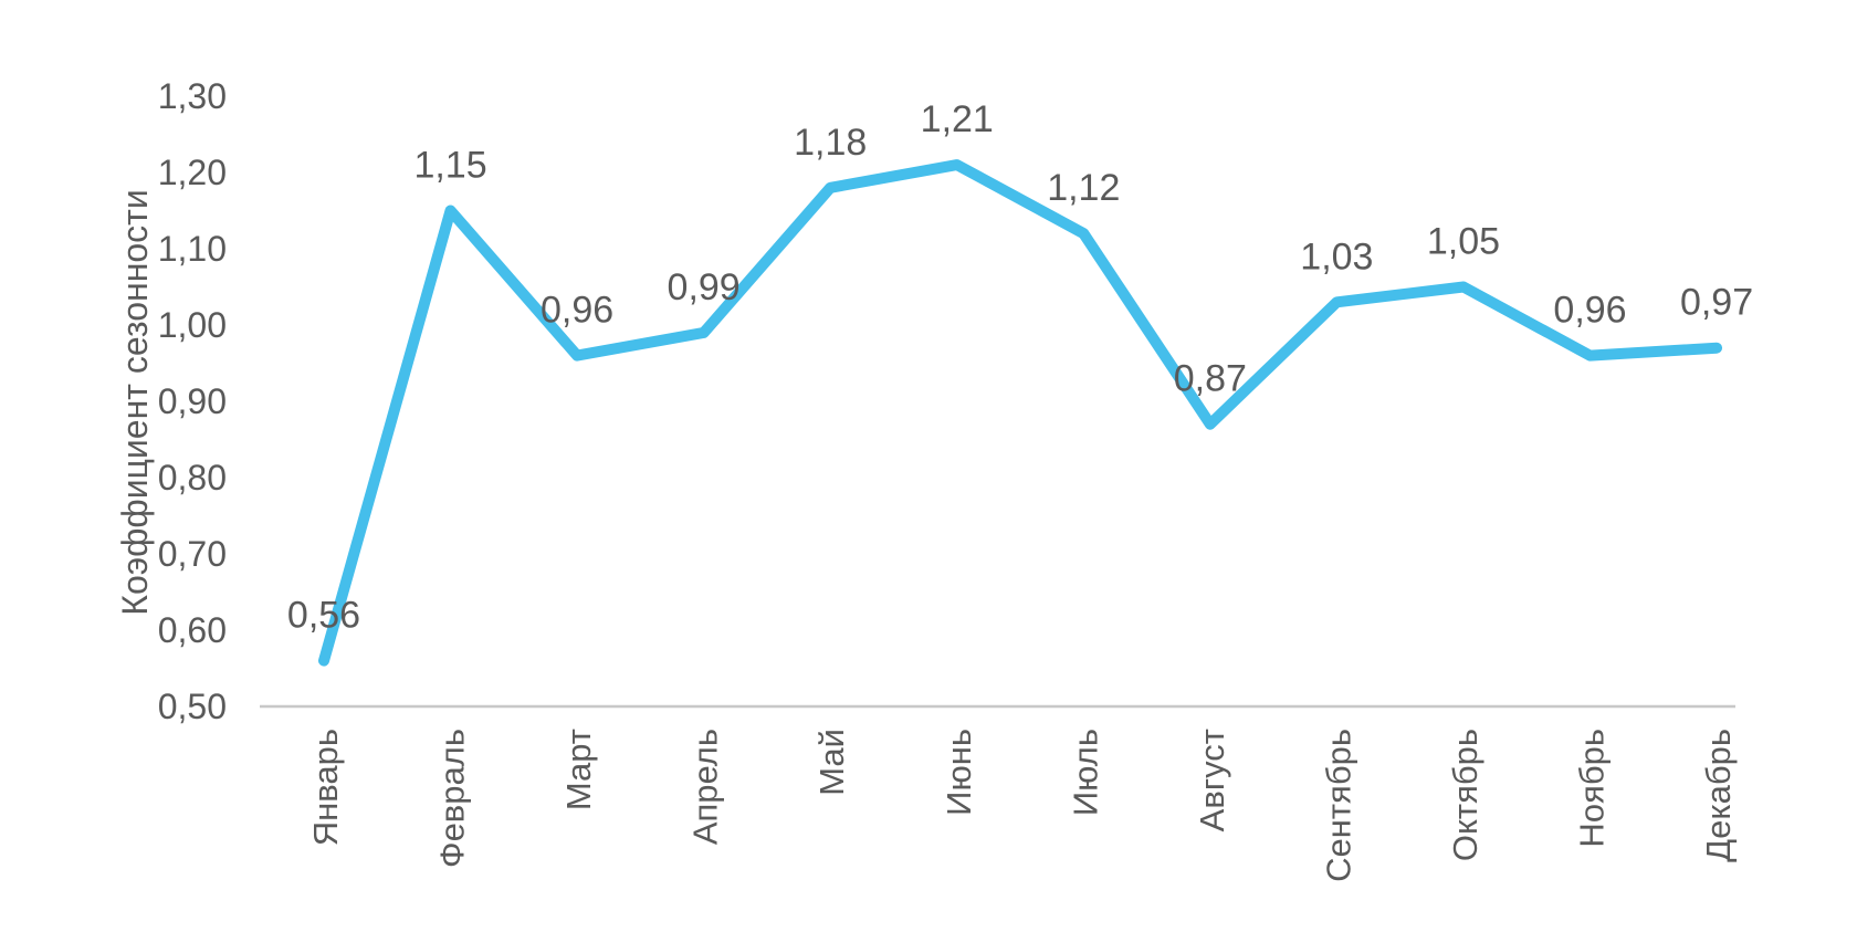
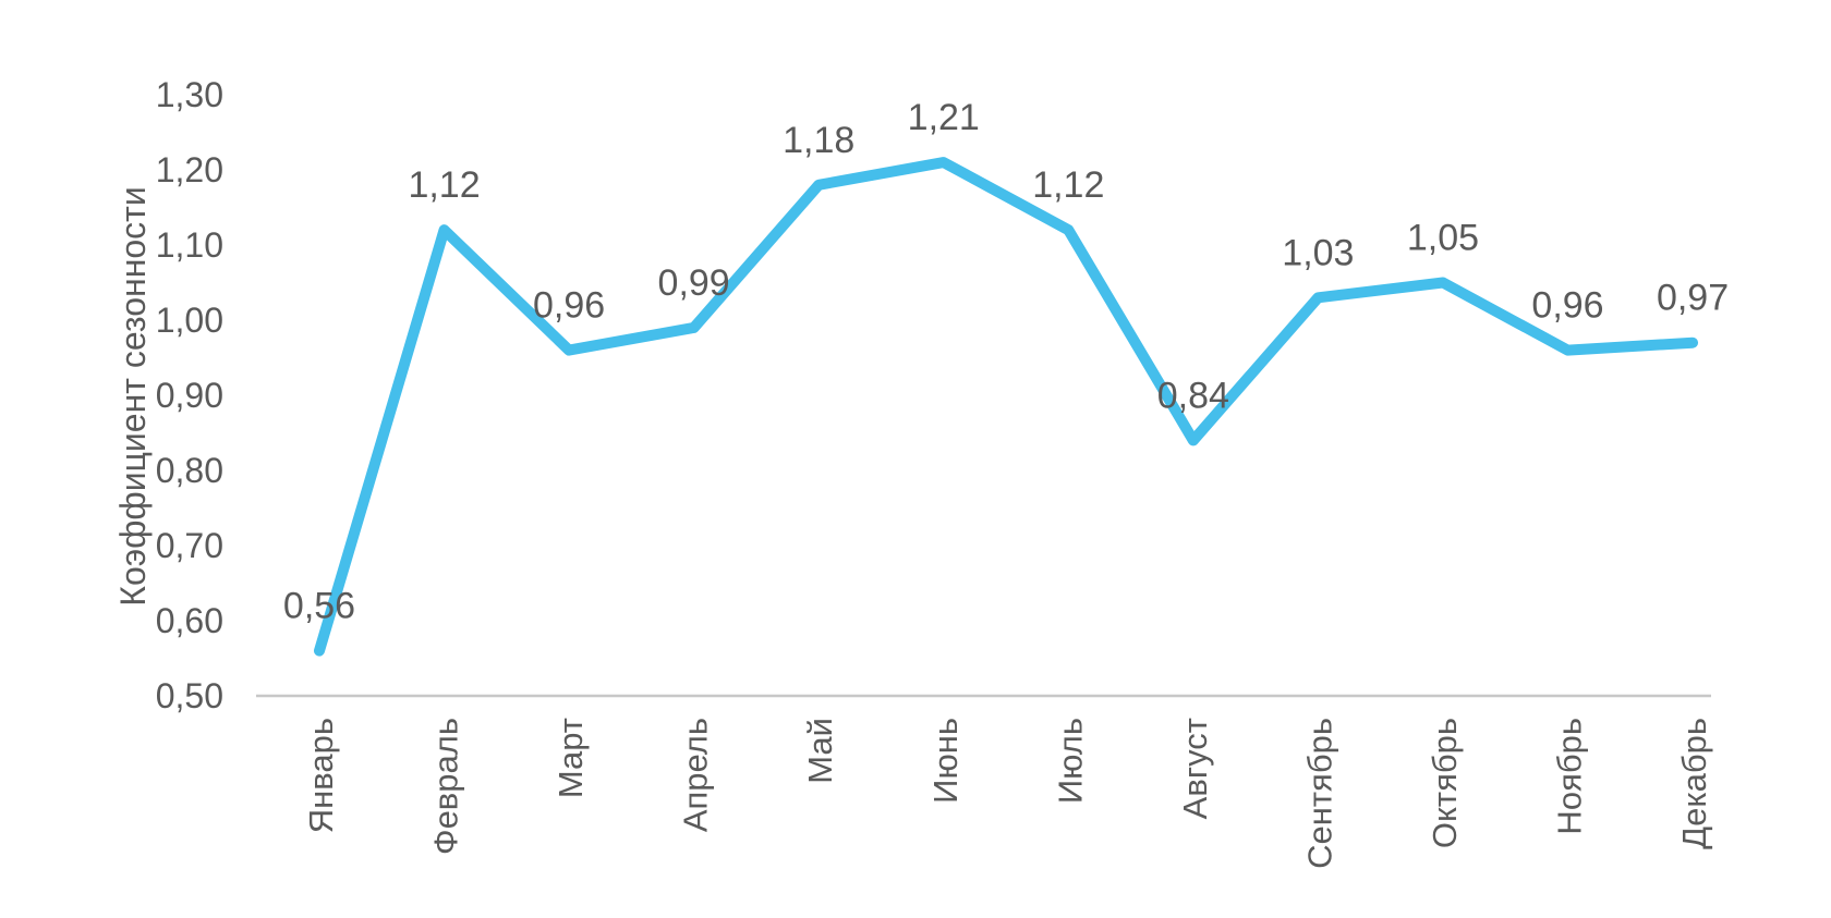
Февраль: 1,15 -> 1,12
Август: 0,87 -> 0,84
